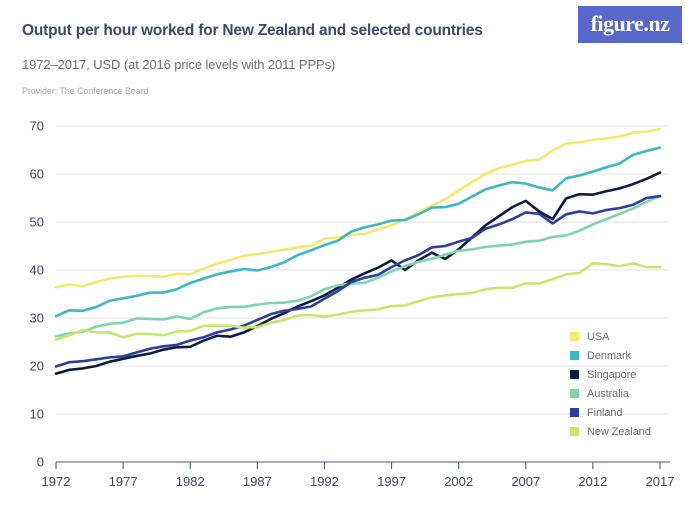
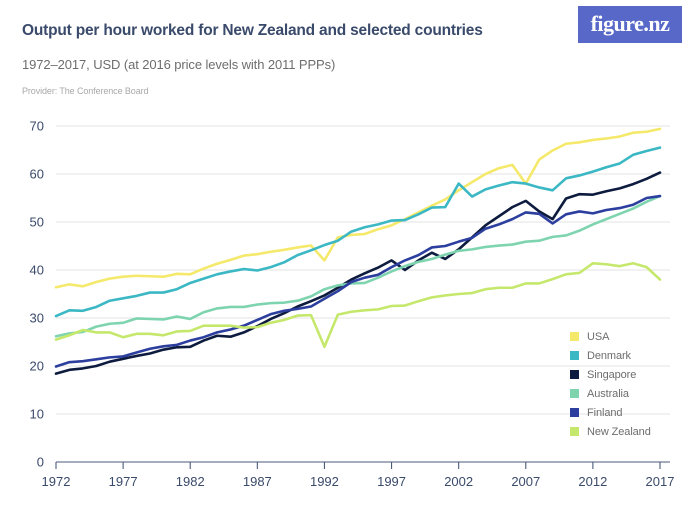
USA/1992: 46 -> 42
New Zealand/1992: 30 -> 24
Denmark/2002: 54 -> 58
USA/2007: 63 -> 58
New Zealand/2017: 41 -> 38
